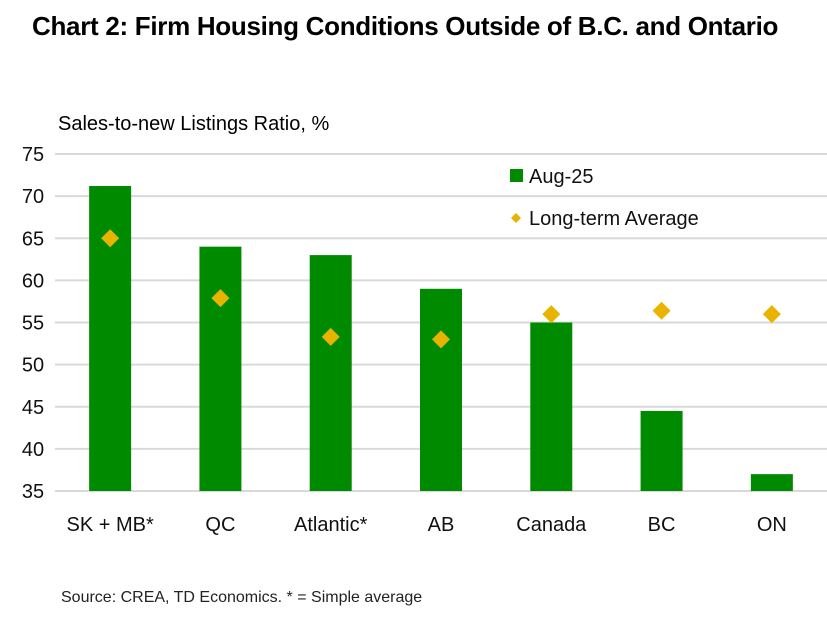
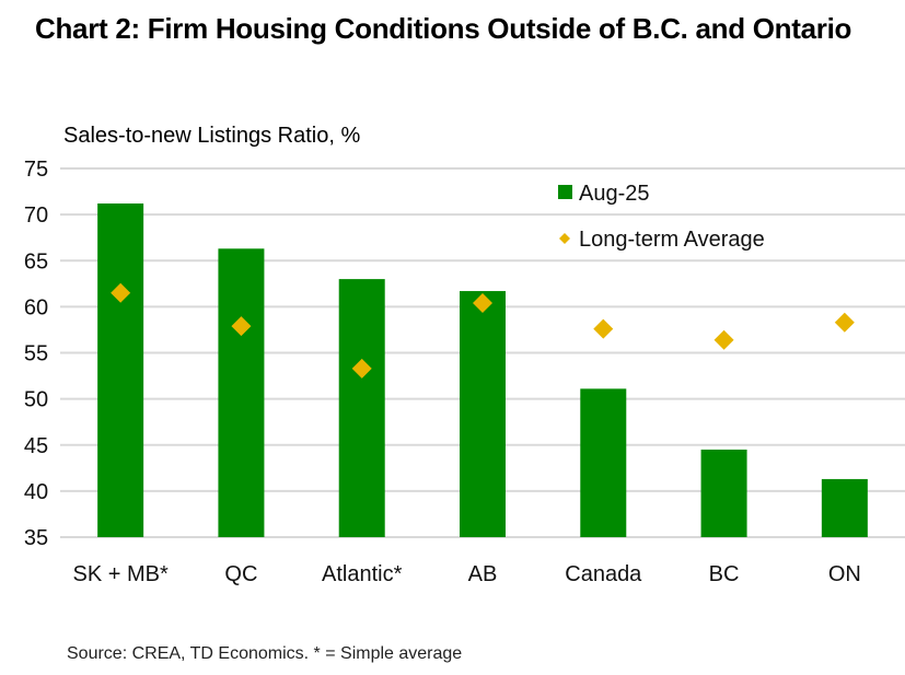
Long-term Average/SK + MB*: 65 -> 62
Aug-25/QC: 64 -> 66
Aug-25/AB: 59 -> 62
Long-term Average/AB: 53 -> 60
Aug-25/Canada: 55 -> 51
Long-term Average/Canada: 56 -> 58
Aug-25/ON: 37 -> 41
Long-term Average/ON: 56 -> 58
